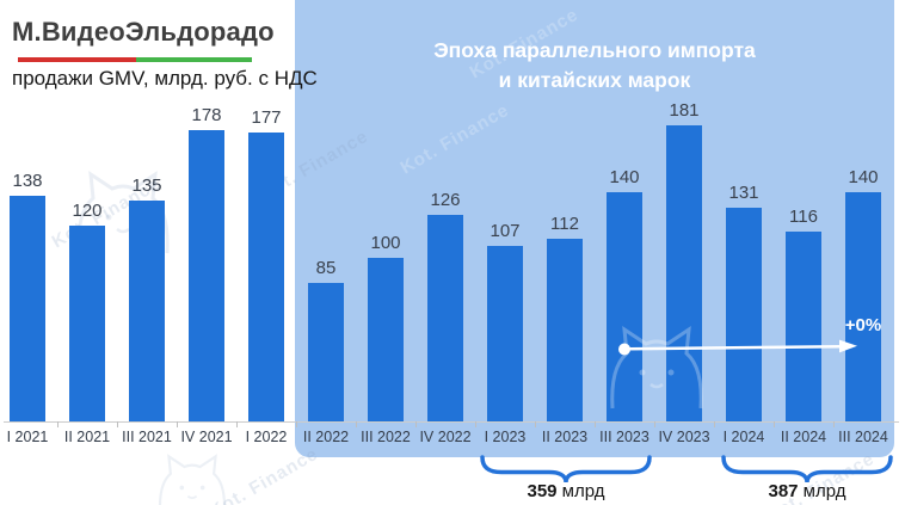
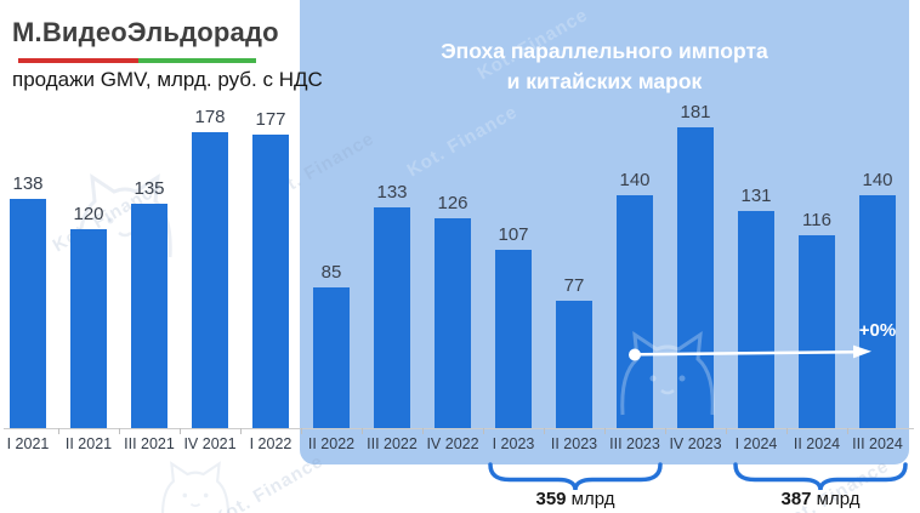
III 2022: 100 -> 133
II 2023: 112 -> 77
